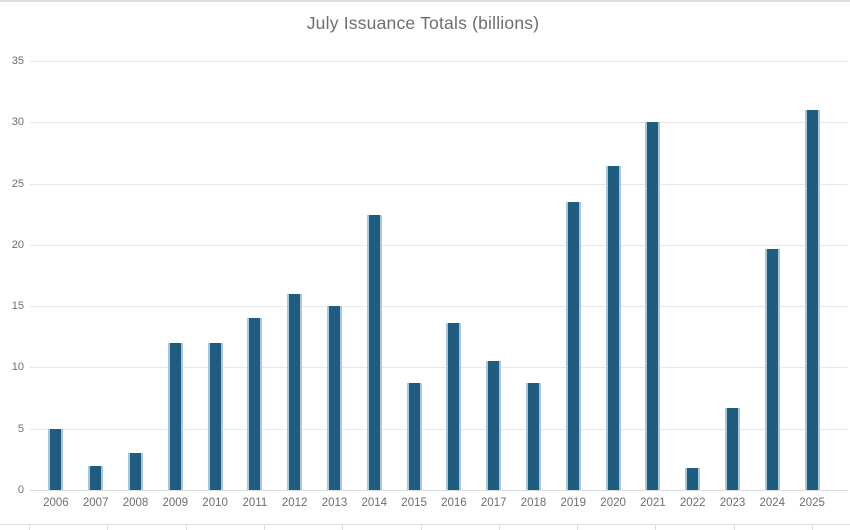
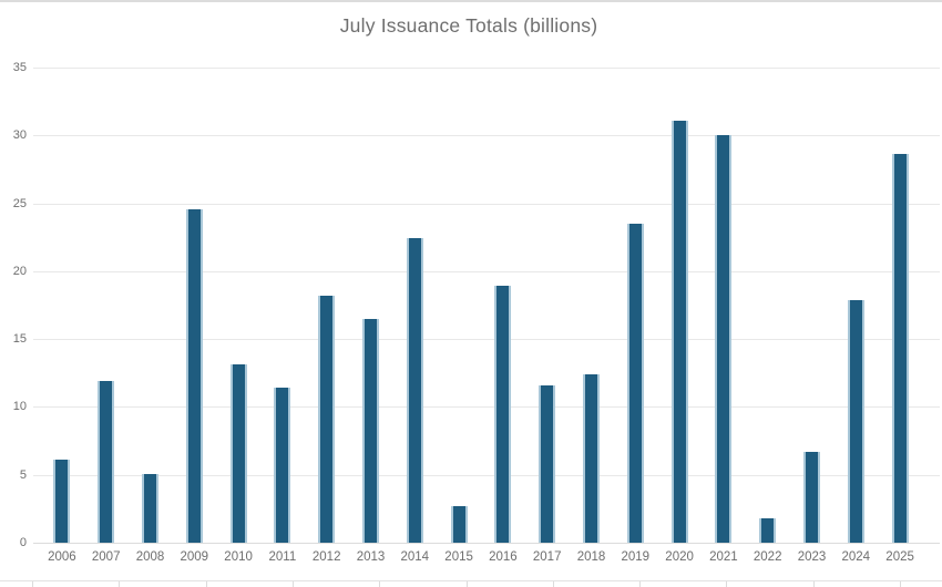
2006: 5.0 -> 6.1
2007: 2.0 -> 11.9
2008: 3.0 -> 5.1
2009: 12.0 -> 24.6
2010: 12.0 -> 13.1
2011: 14.0 -> 11.4
2012: 16.0 -> 18.2
2013: 15.0 -> 16.5
2015: 8.7 -> 2.7
2016: 13.6 -> 18.9
2017: 10.5 -> 11.6
2018: 8.7 -> 12.4
2020: 26.4 -> 31.1
2024: 19.7 -> 17.9
2025: 31.0 -> 28.6
